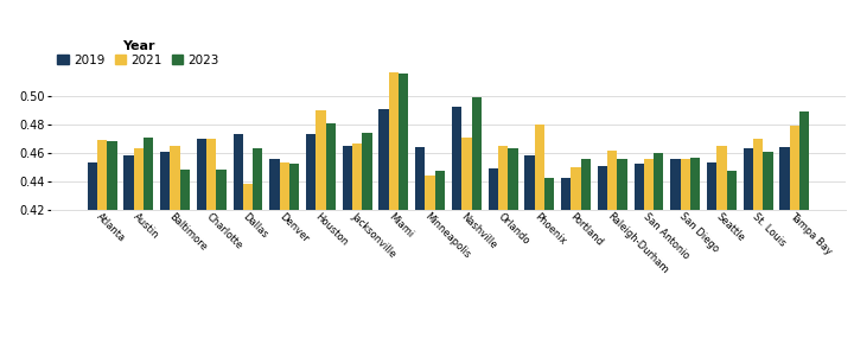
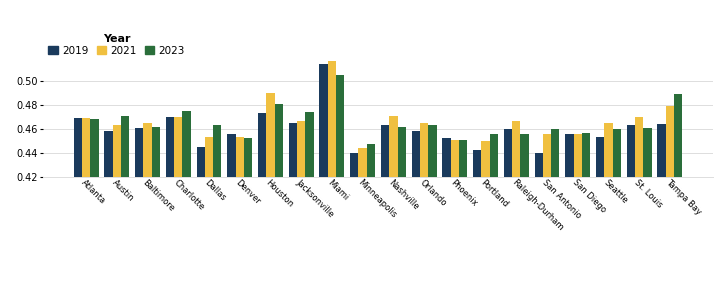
2019/Atlanta: 0.453 -> 0.469
2023/Baltimore: 0.448 -> 0.462
2023/Charlotte: 0.448 -> 0.475
2019/Dallas: 0.473 -> 0.445
2021/Dallas: 0.438 -> 0.453
2019/Miami: 0.491 -> 0.514
2023/Miami: 0.516 -> 0.505
2019/Minneapolis: 0.464 -> 0.440
2019/Nashville: 0.493 -> 0.463
2023/Nashville: 0.499 -> 0.462
2019/Orlando: 0.449 -> 0.458
2019/Phoenix: 0.458 -> 0.452
2021/Phoenix: 0.480 -> 0.451
2023/Phoenix: 0.442 -> 0.451
2019/Raleigh-Durham: 0.451 -> 0.460
2021/Raleigh-Durham: 0.462 -> 0.467
2019/San Antonio: 0.452 -> 0.440
2023/Seattle: 0.447 -> 0.460
